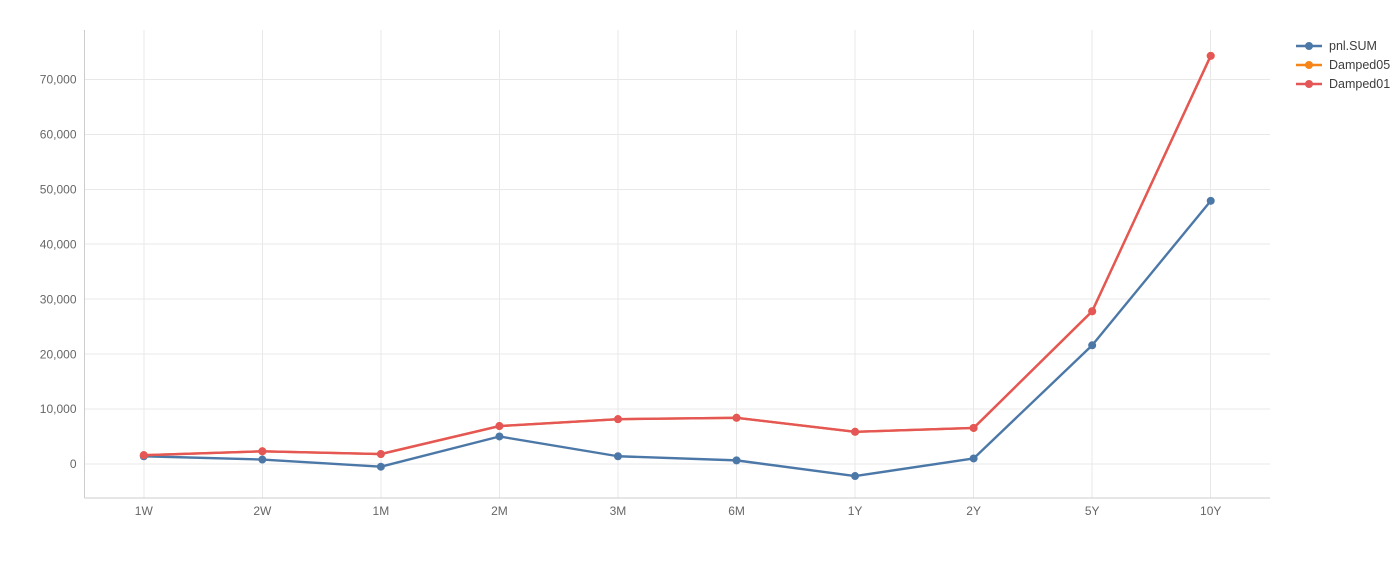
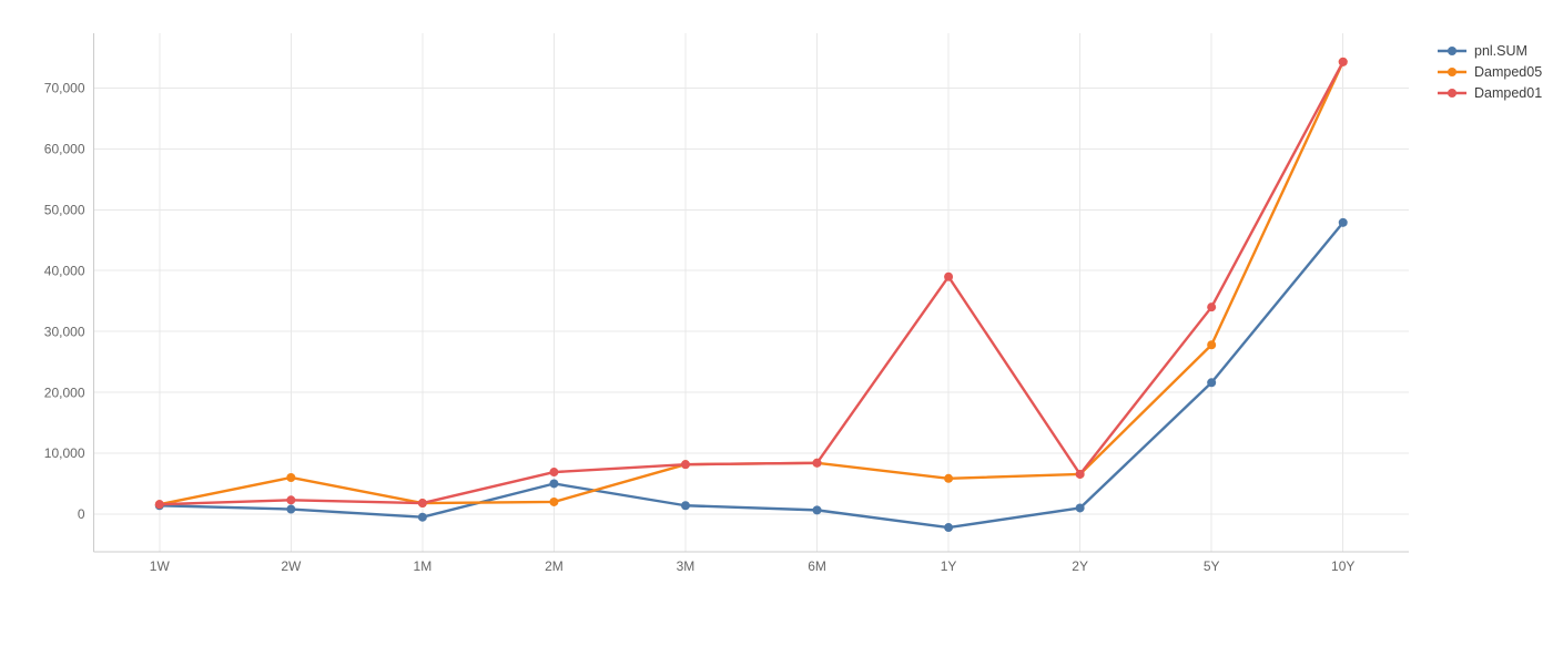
Damped05/2W: 2000 -> 6000
Damped05/2M: 7000 -> 2000
Damped01/1Y: 6000 -> 39000
Damped01/5Y: 28000 -> 34000
